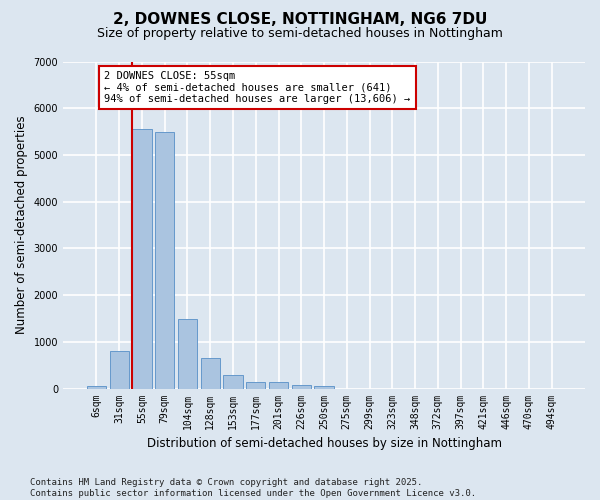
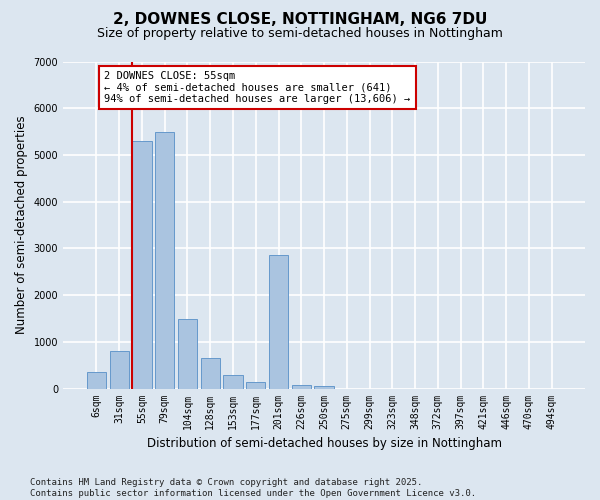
6sqm: 50 -> 350
55sqm: 5550 -> 5300
201sqm: 130 -> 2850
